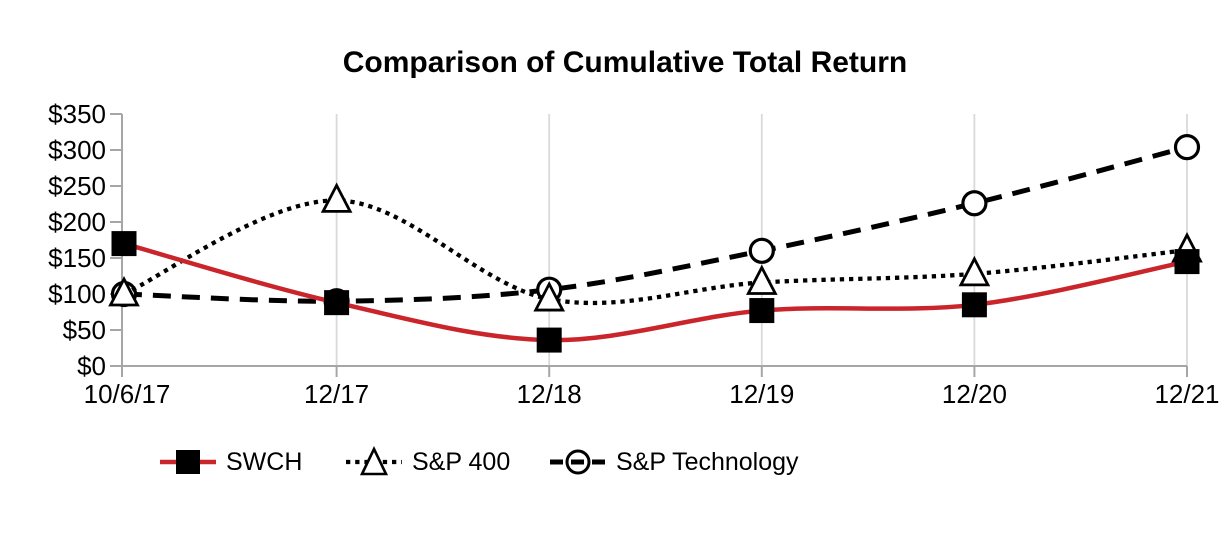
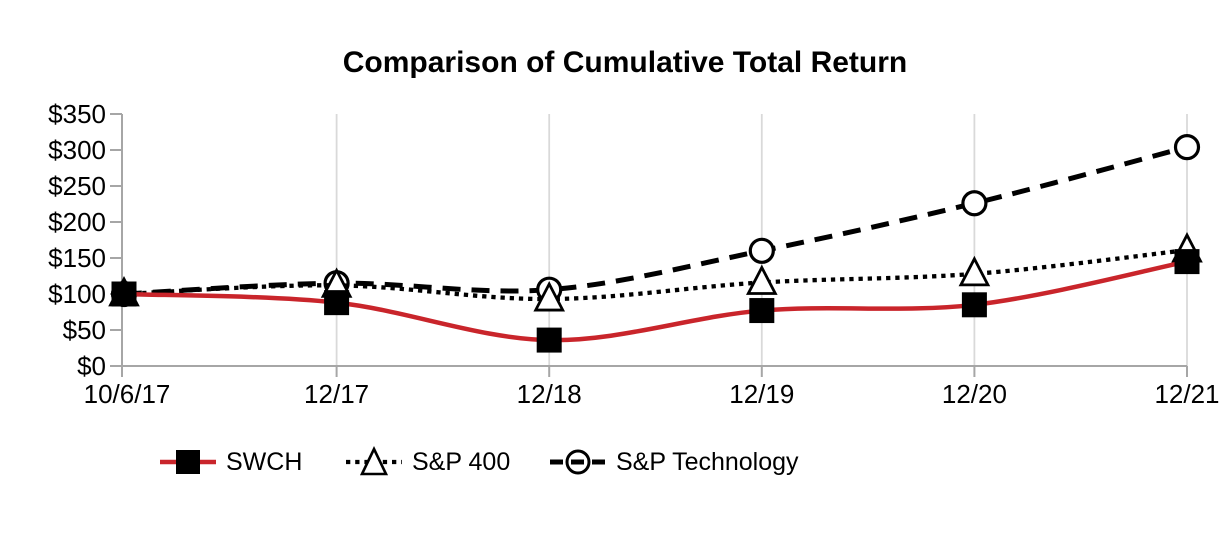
SWCH/10/6/17: $170 -> $100
S&P 400/12/17: $230 -> $110
S&P Technology/12/17: $90 -> $120
